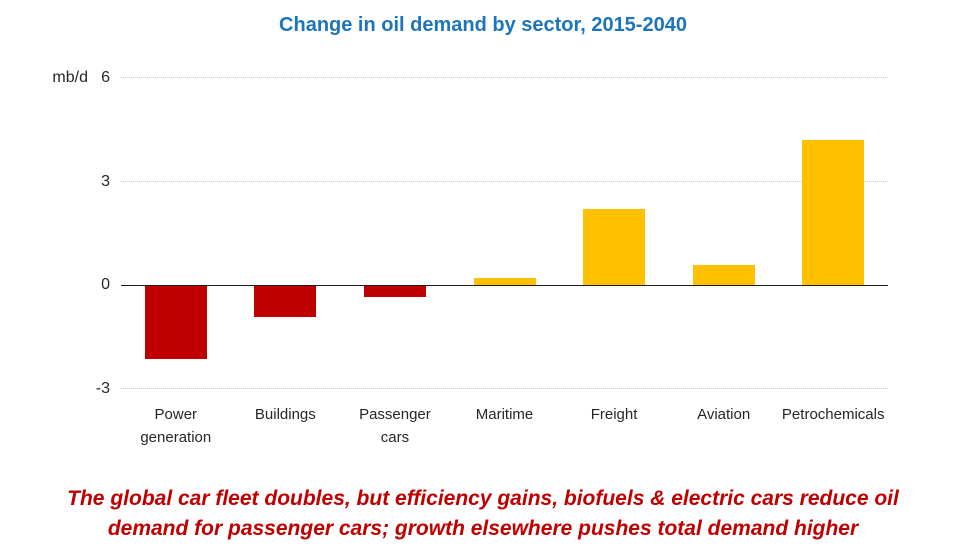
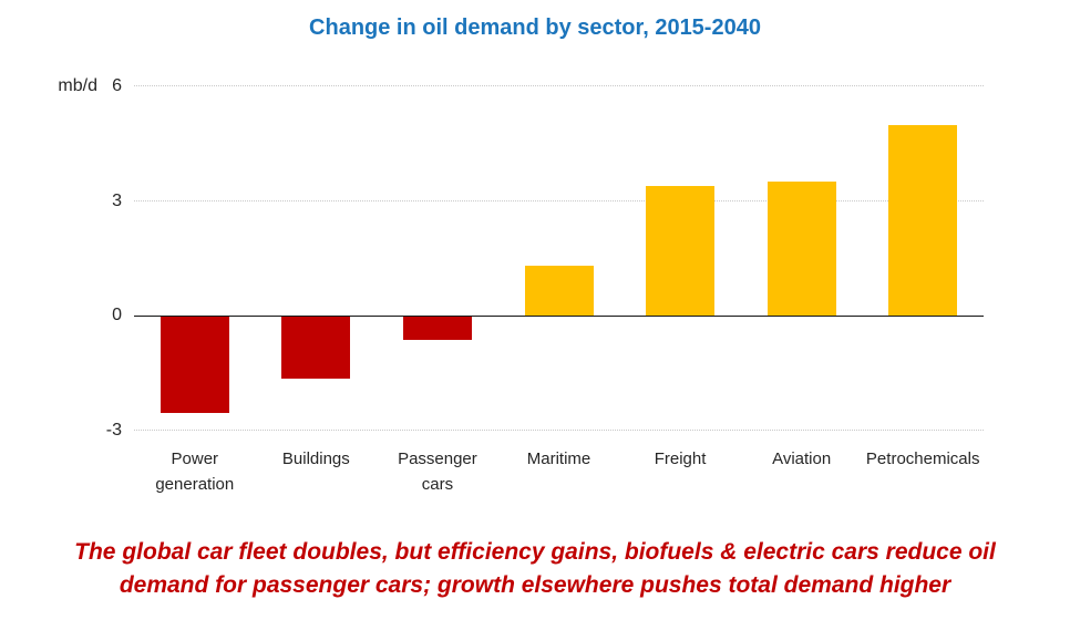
Power generation: -2.1 -> -2.5
Buildings: -0.9 -> -1.6
Passenger cars: -0.3 -> -0.6
Maritime: 0.2 -> 1.3
Freight: 2.2 -> 3.4
Aviation: 0.6 -> 3.5
Petrochemicals: 4.2 -> 5.0
